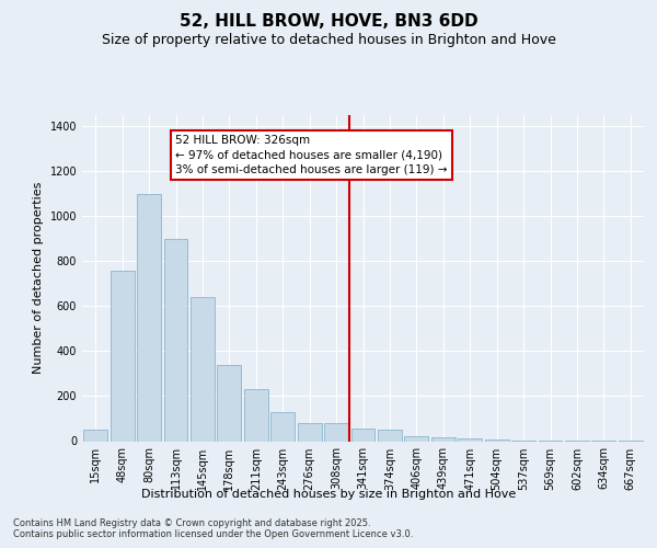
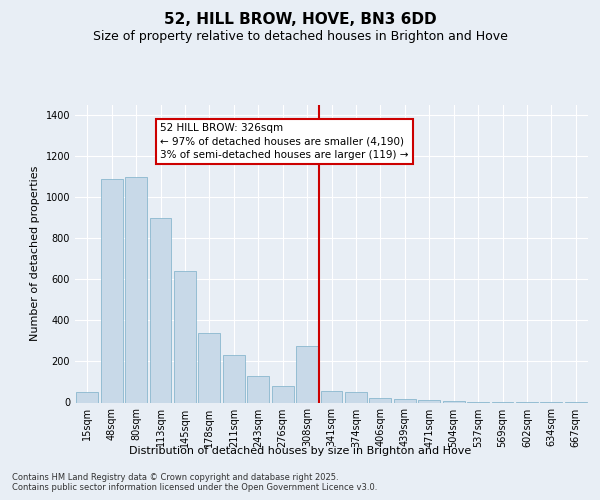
48sqm: 760 -> 1090
308sqm: 80 -> 275
